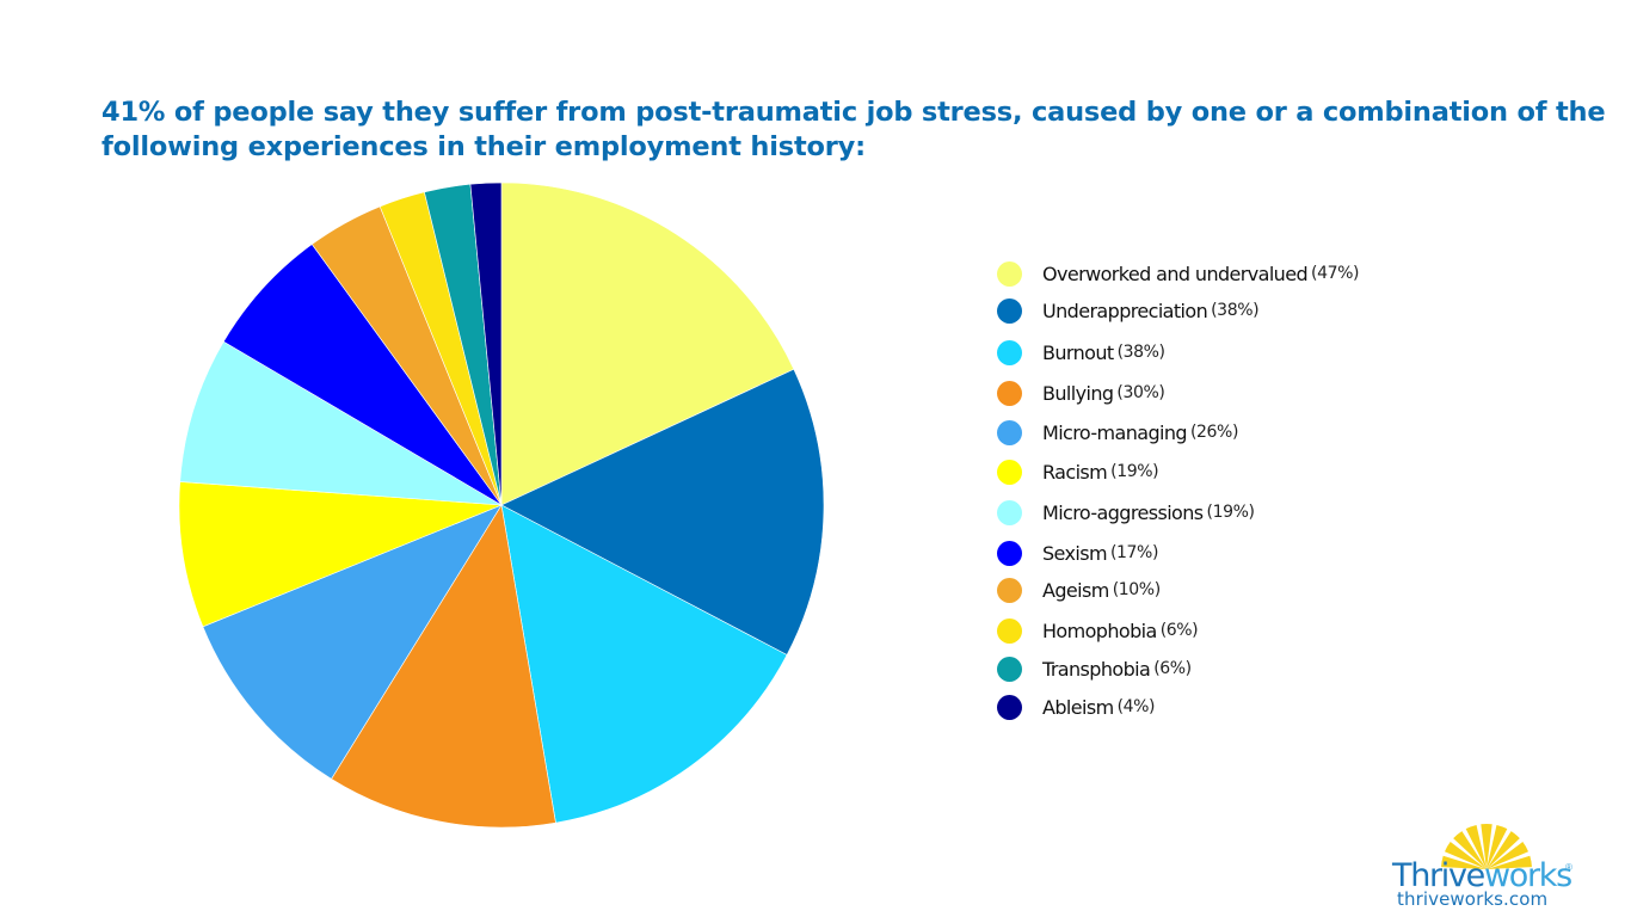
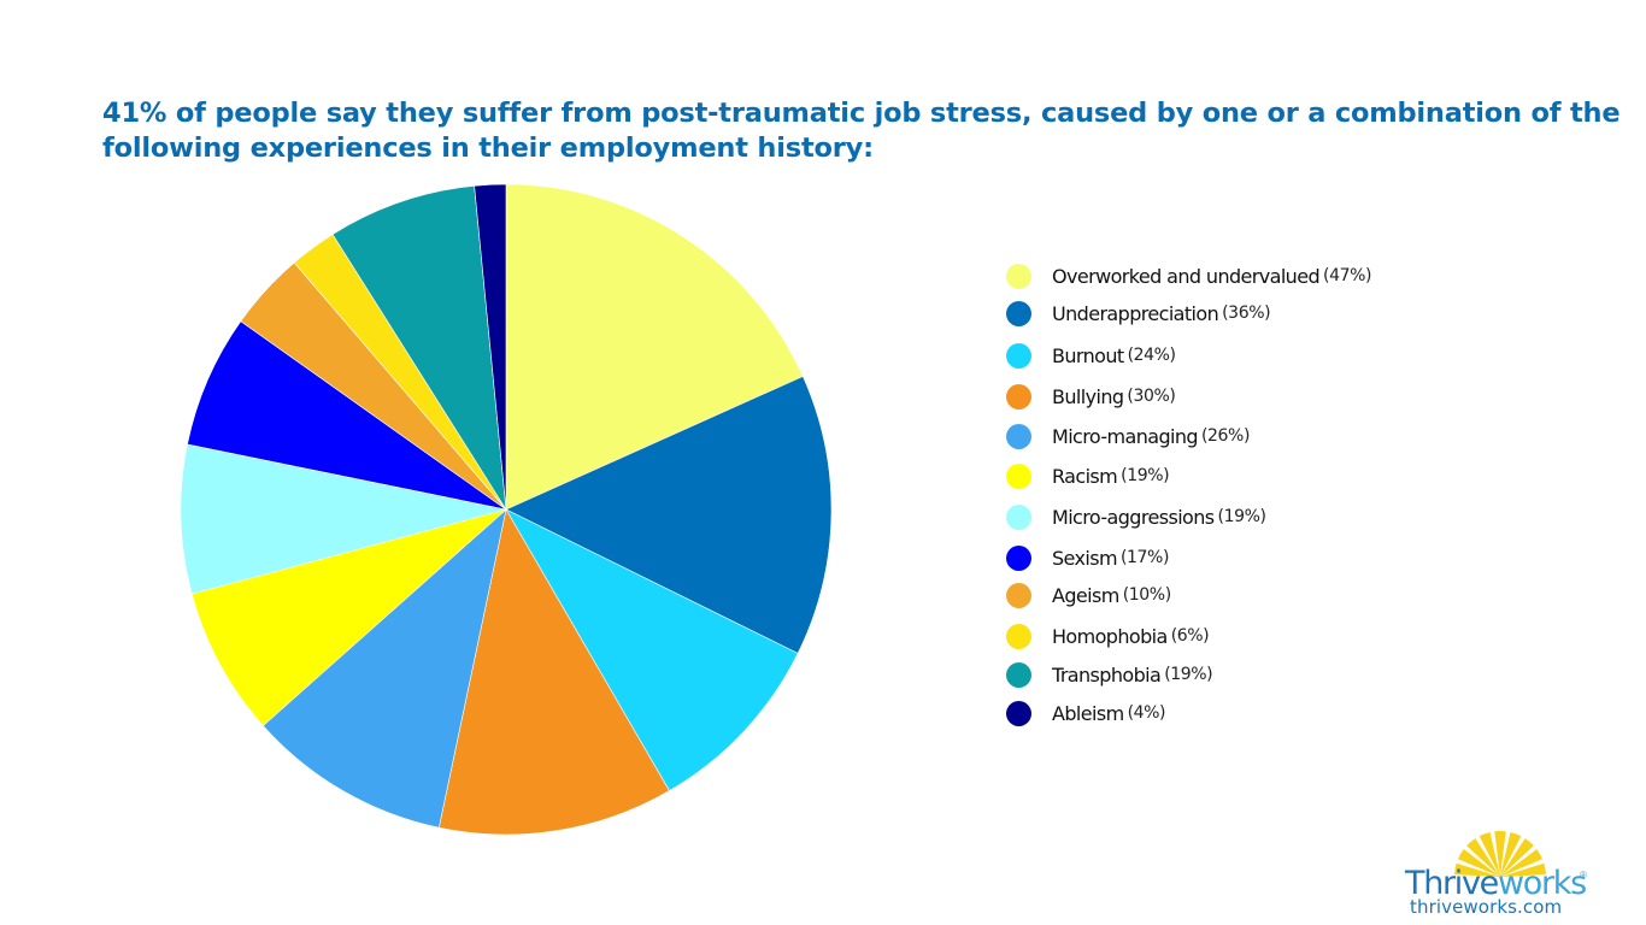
Underappreciation: 38% -> 36%
Burnout: 38% -> 24%
Transphobia: 6% -> 19%
